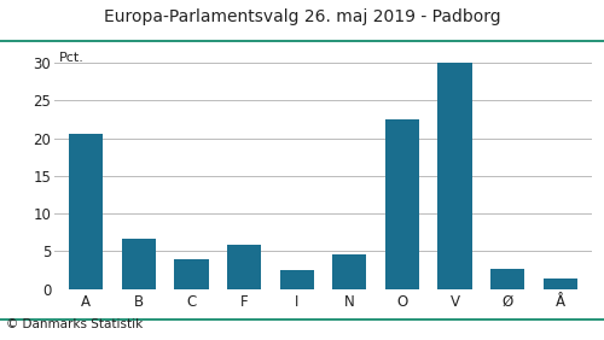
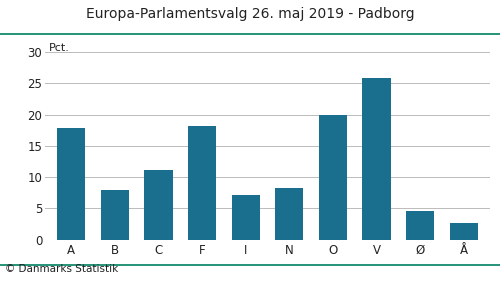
A: 20.5 -> 17.8
B: 6.7 -> 8.0
C: 4.0 -> 11.2
F: 5.8 -> 18.2
I: 2.5 -> 7.2
N: 4.6 -> 8.2
O: 22.5 -> 20.0
V: 30.0 -> 25.8
Ø: 2.7 -> 4.6
Å: 1.4 -> 2.6
